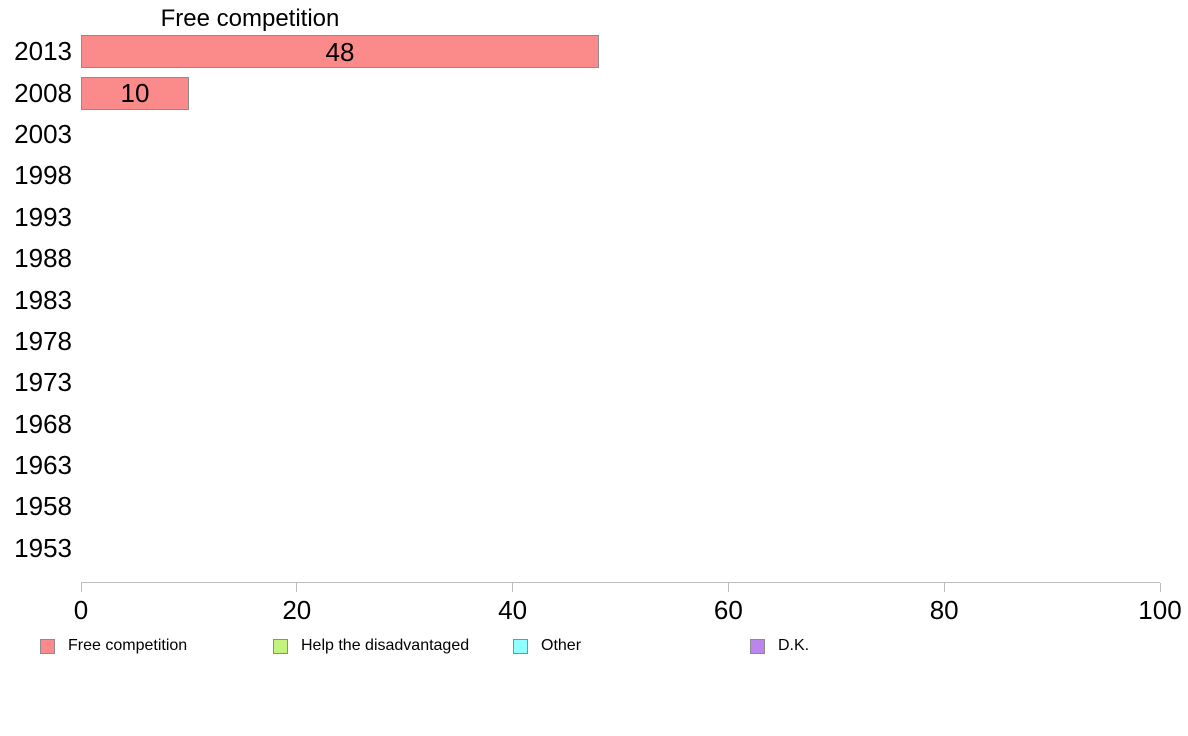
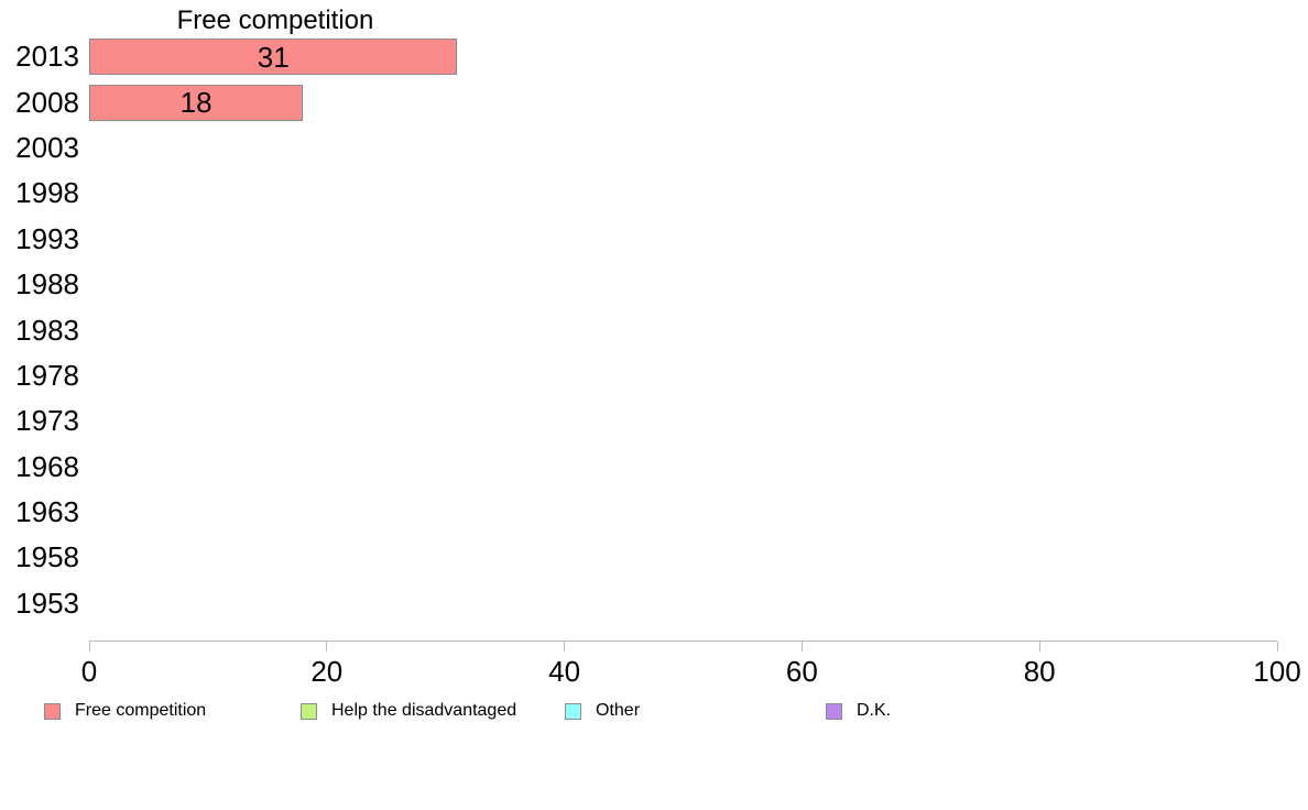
2013: 48 -> 31
2008: 10 -> 18
